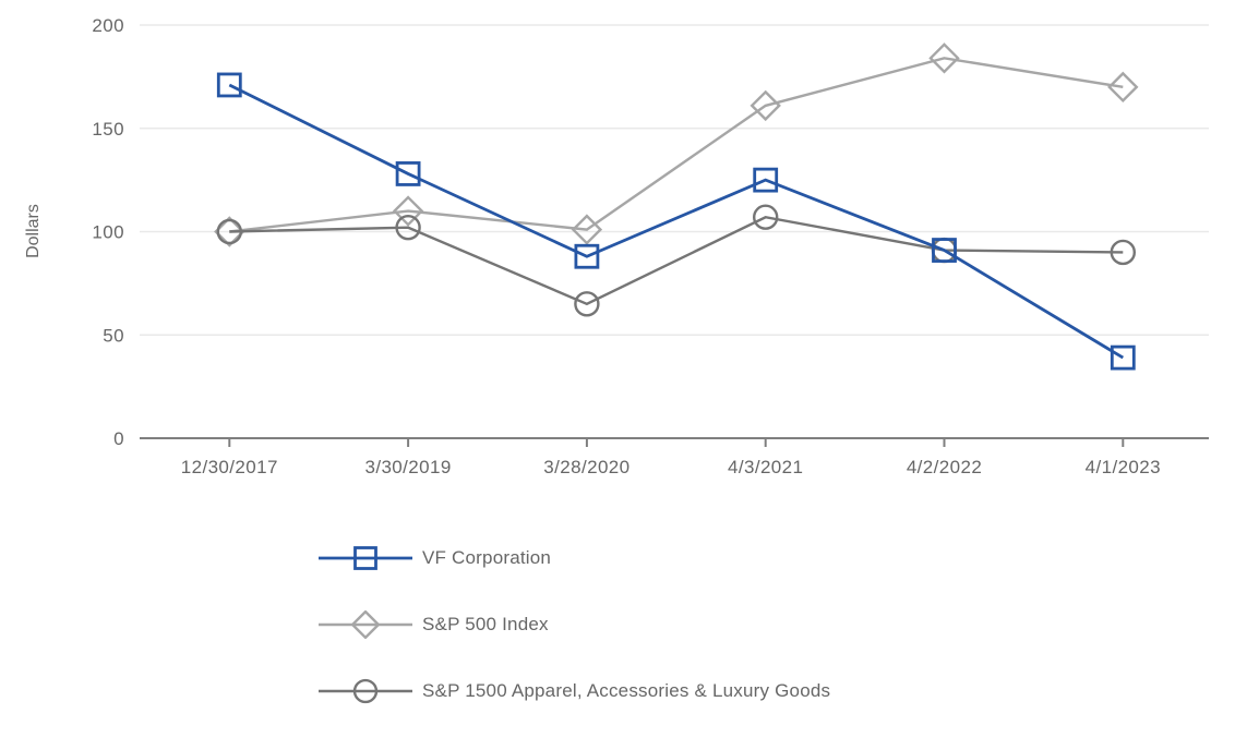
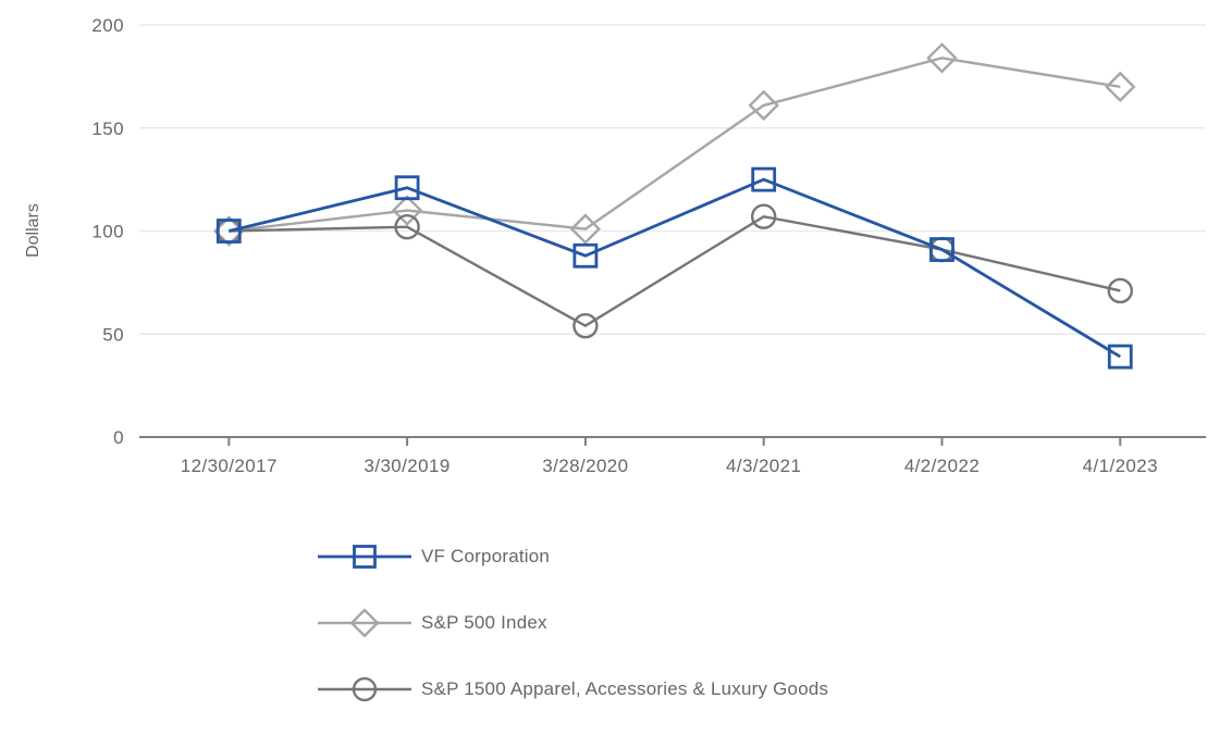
VF Corporation/12/30/2017: 171 -> 100
VF Corporation/3/30/2019: 128 -> 121
S&P 1500 Apparel, Accessories & Luxury Goods/3/28/2020: 65 -> 54
S&P 1500 Apparel, Accessories & Luxury Goods/4/1/2023: 90 -> 71
